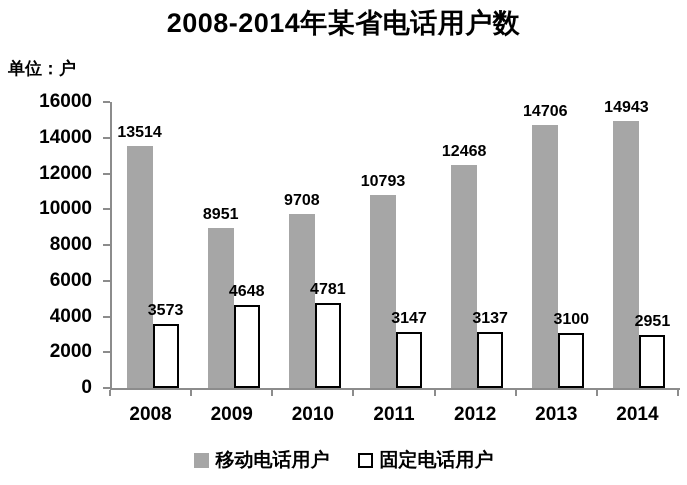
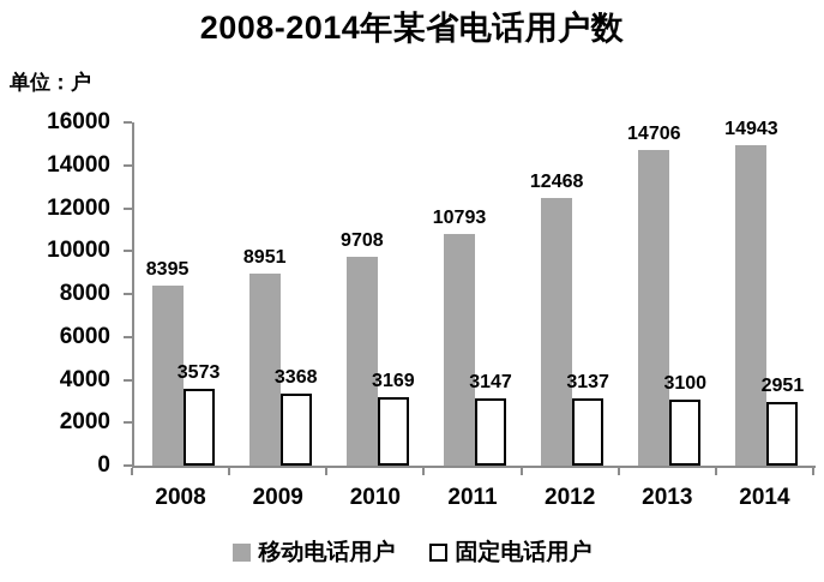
移动电话用户/2008: 13514 -> 8395
固定电话用户/2009: 4648 -> 3368
固定电话用户/2010: 4781 -> 3169
